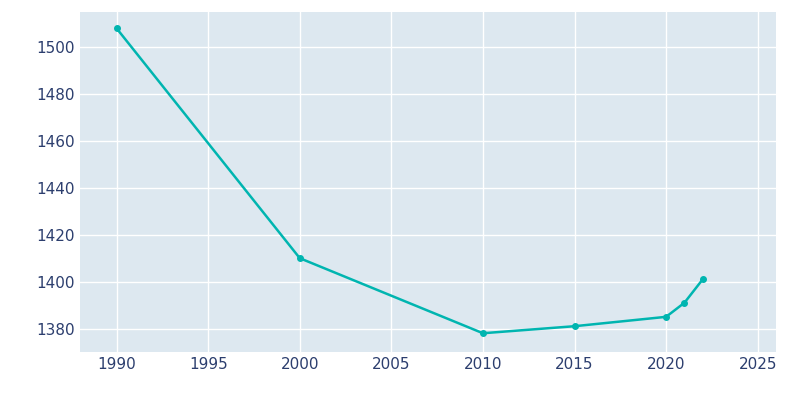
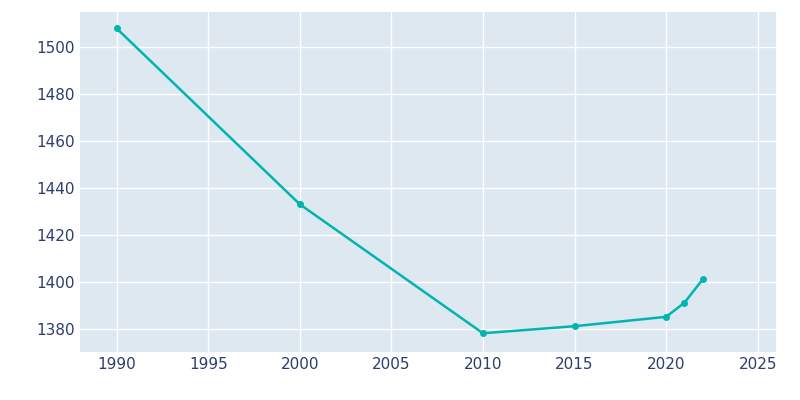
2000: 1410 -> 1433
